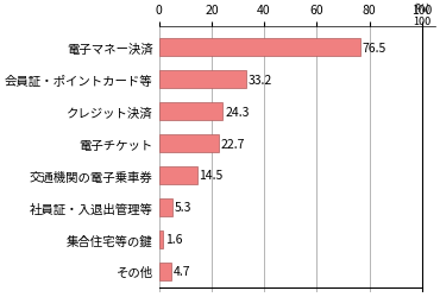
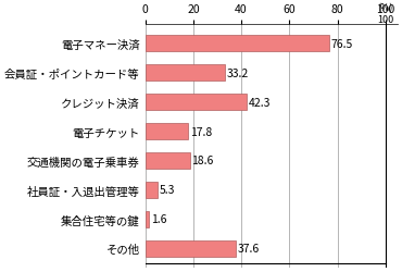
クレジット決済: 24.3 -> 42.3
電子チケット: 22.7 -> 17.8
交通機関の電子乗車券: 14.5 -> 18.6
その他: 4.7 -> 37.6
